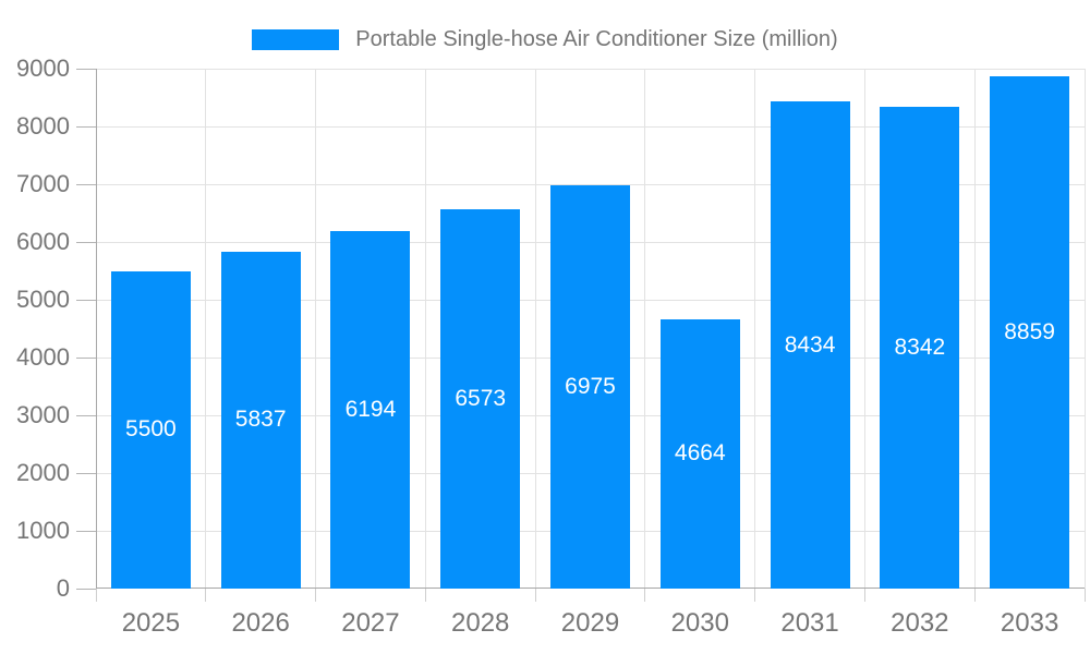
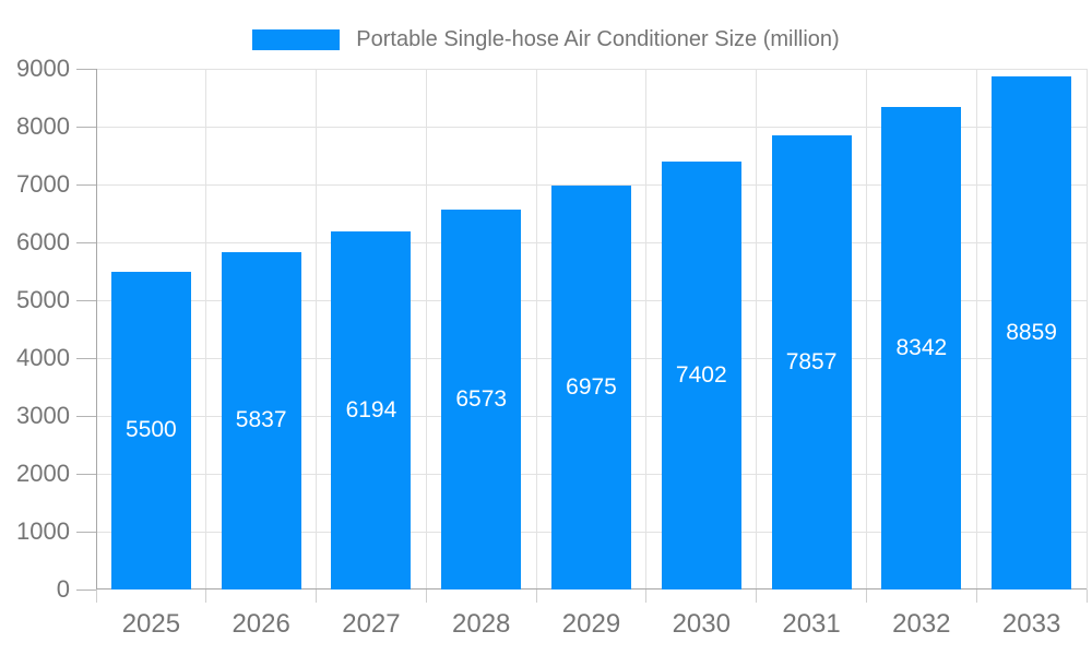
2030: 4664 -> 7402
2031: 8434 -> 7857
